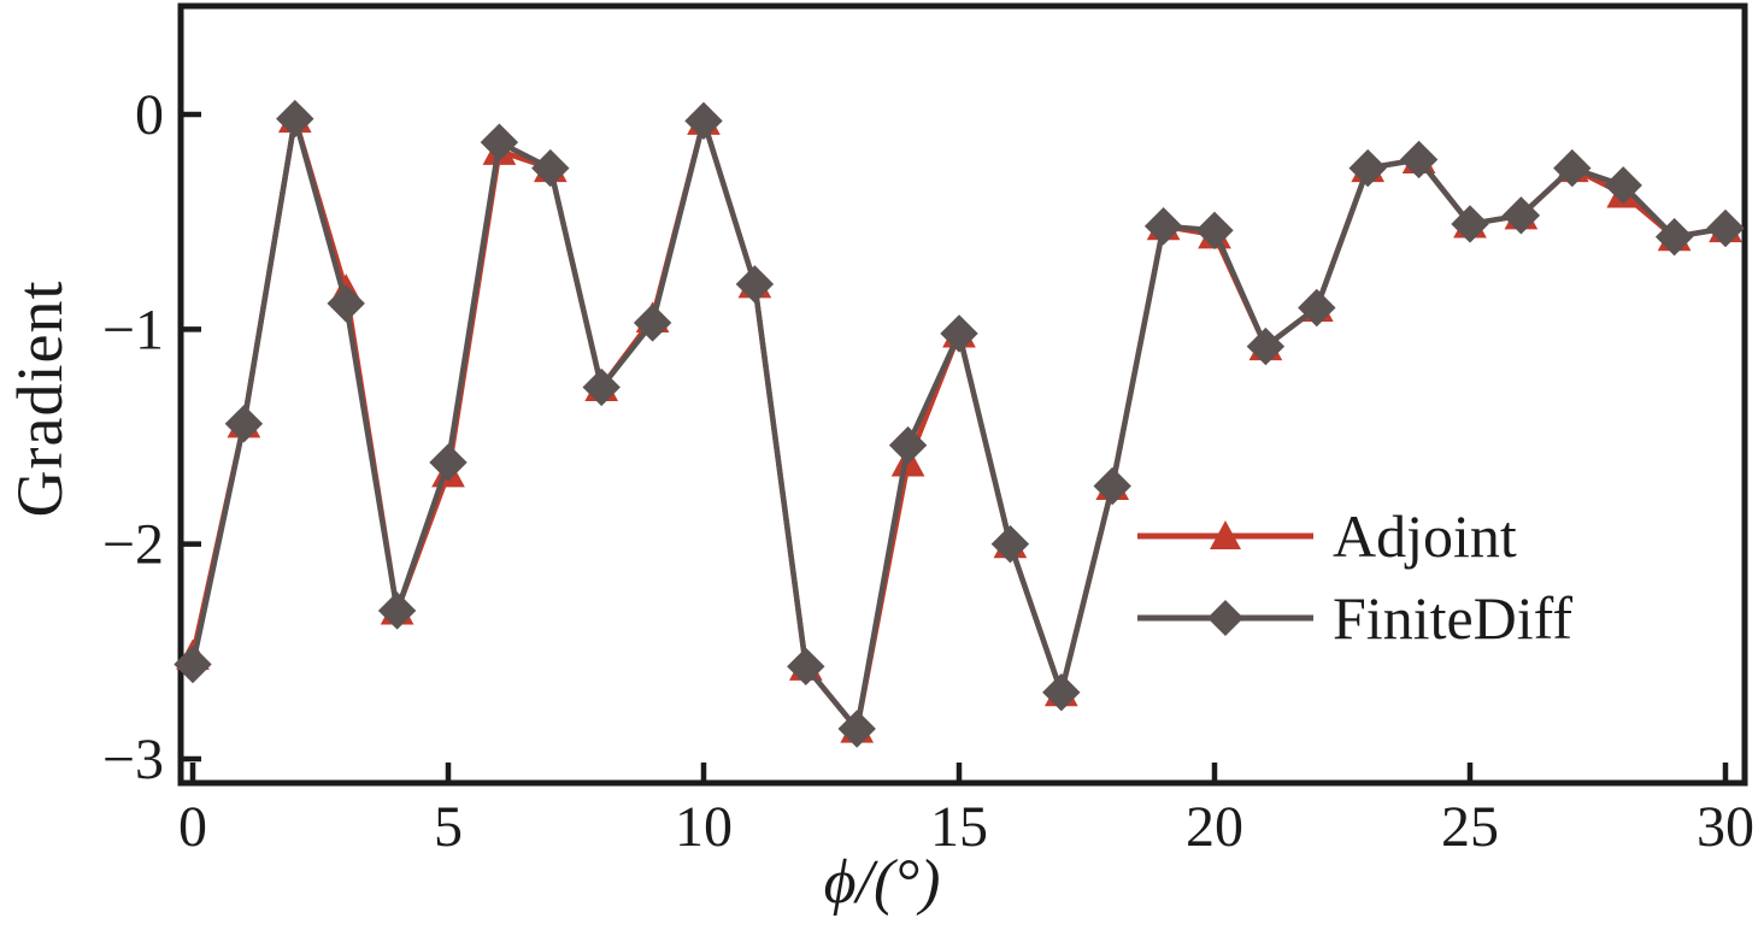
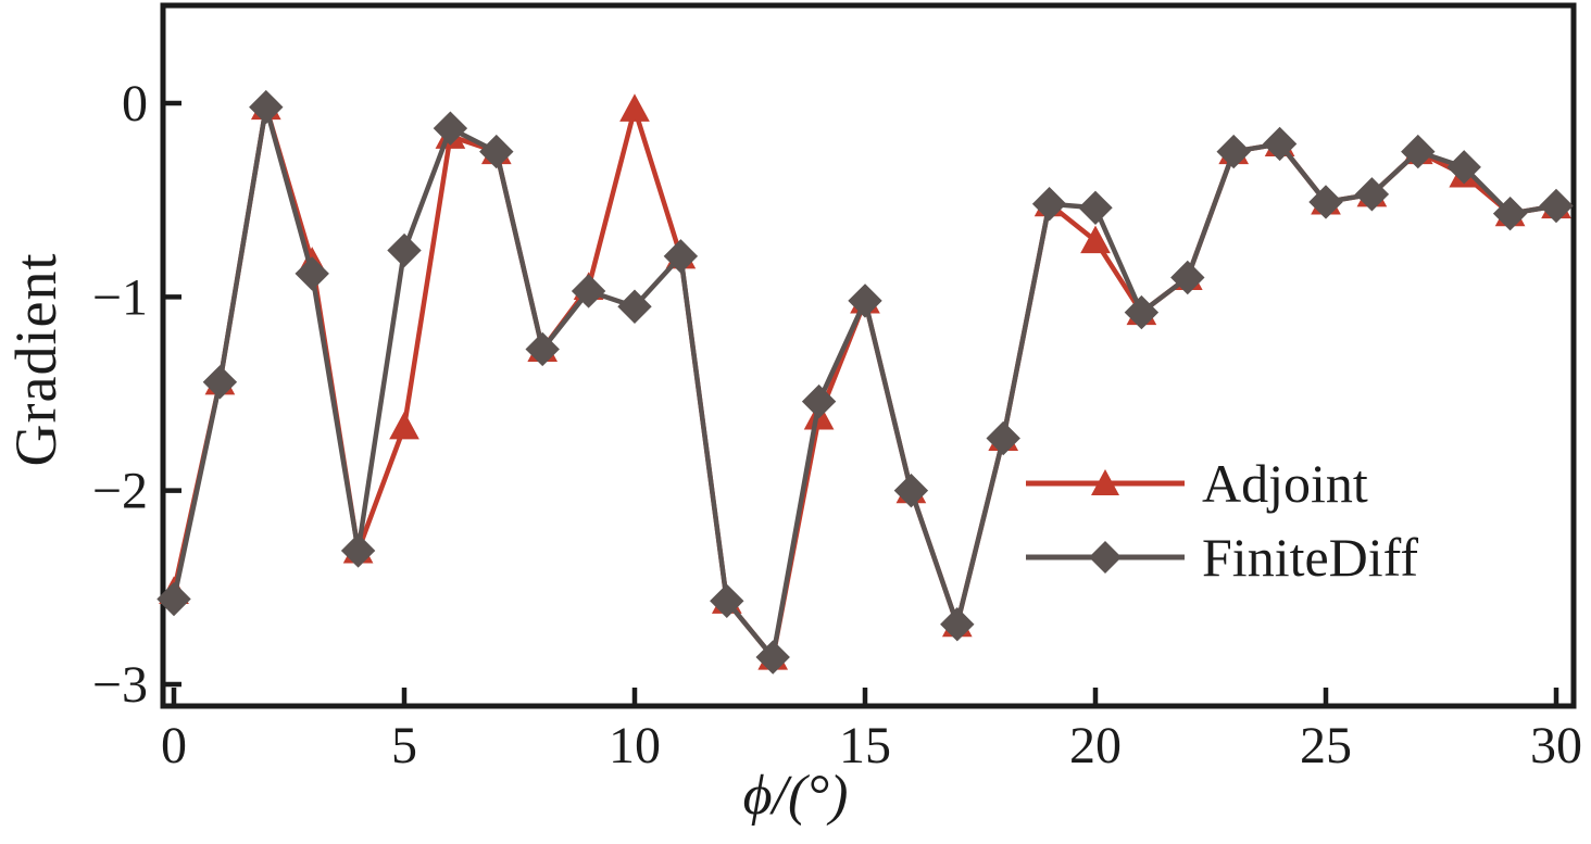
FiniteDiff/5: -1.62 -> -0.76
FiniteDiff/10: -0.03 -> -1.05
Adjoint/20: -0.56 -> -0.71
